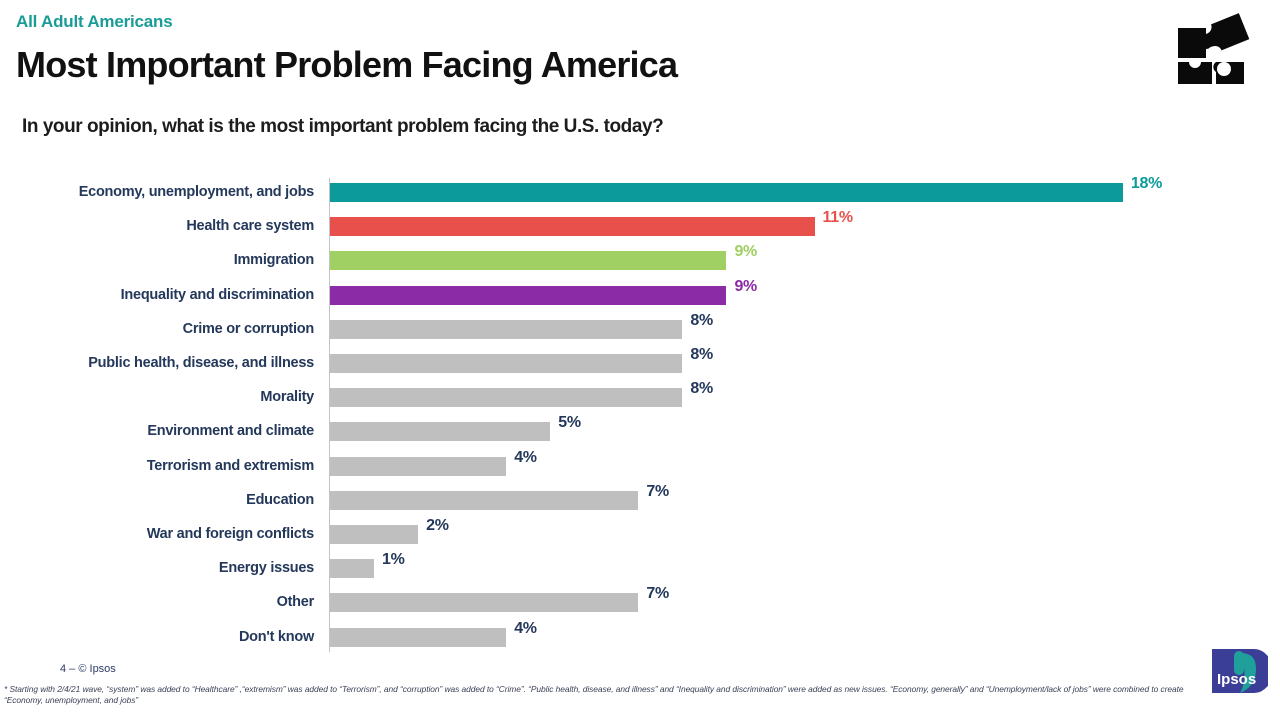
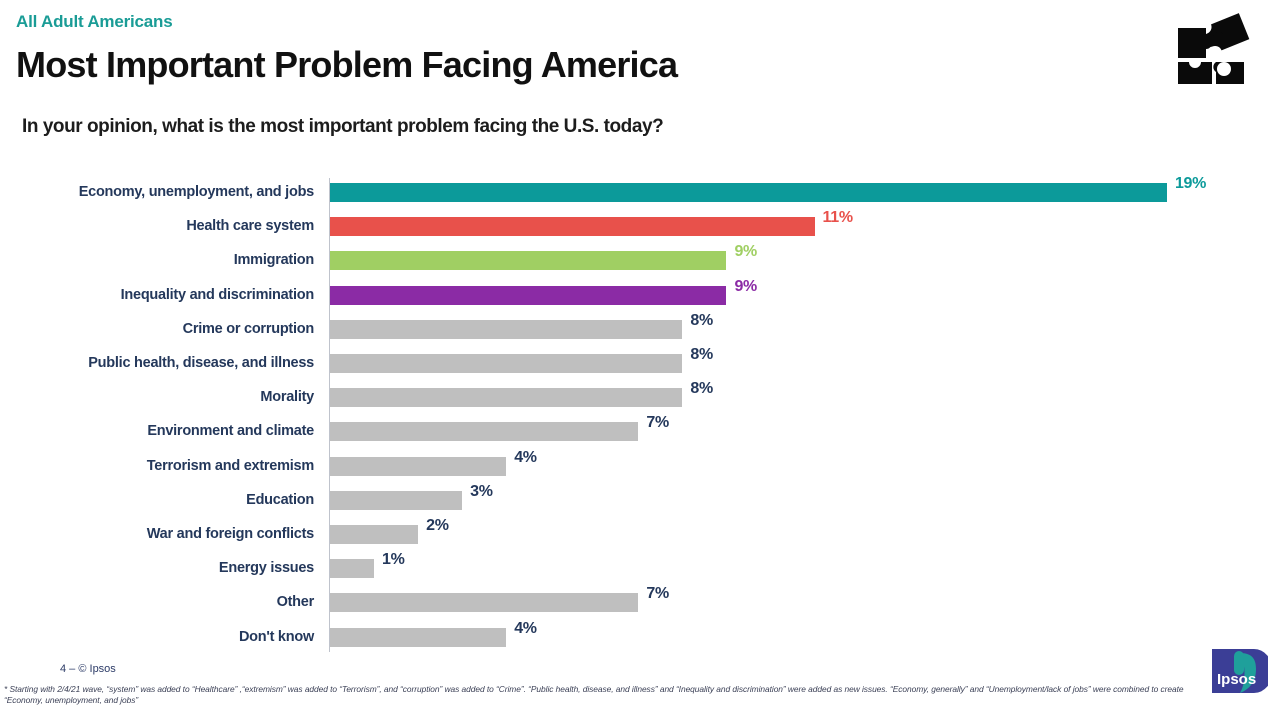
Economy, unemployment, and jobs: 18% -> 19%
Environment and climate: 5% -> 7%
Education: 7% -> 3%
